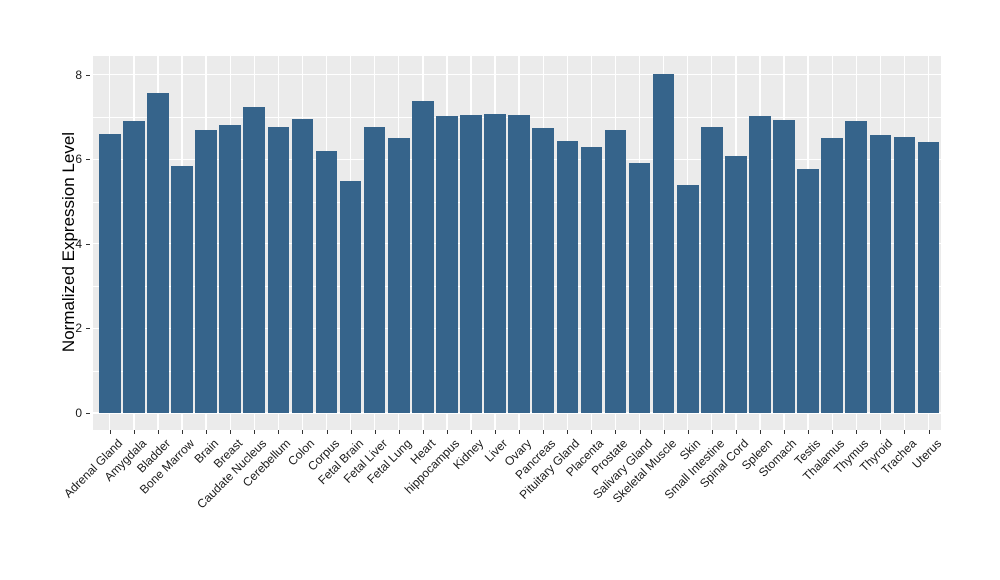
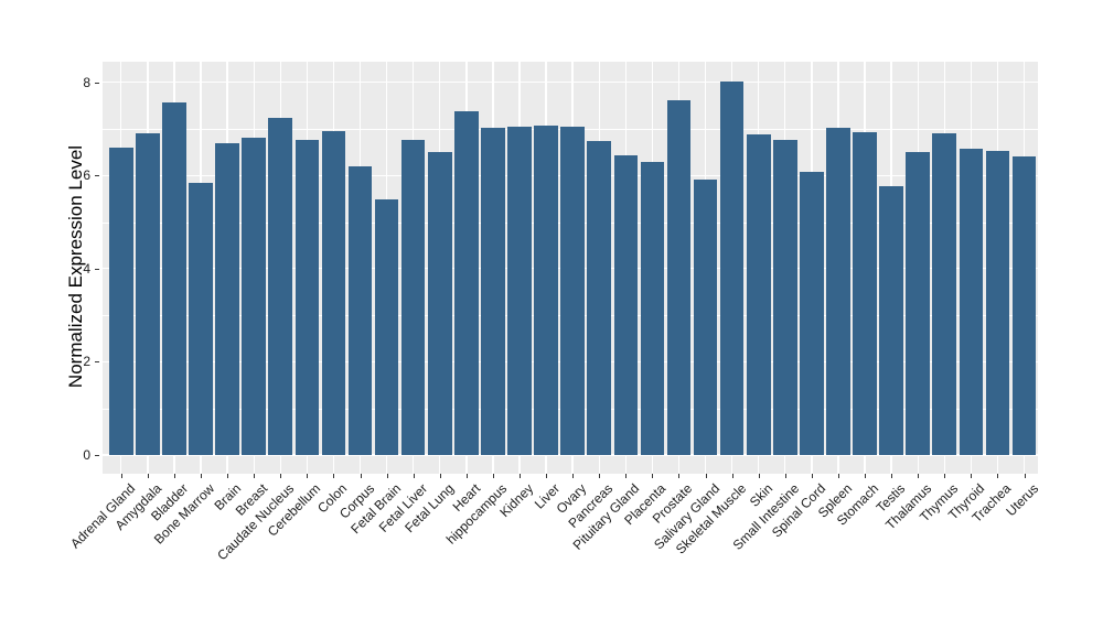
Prostate: 6.7 -> 7.6
Skin: 5.4 -> 6.9
